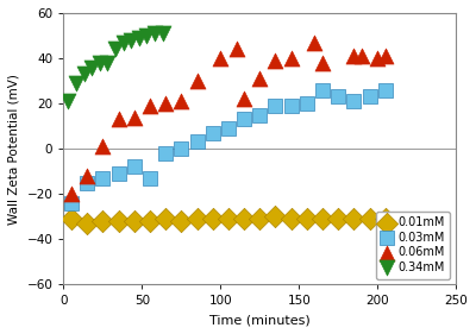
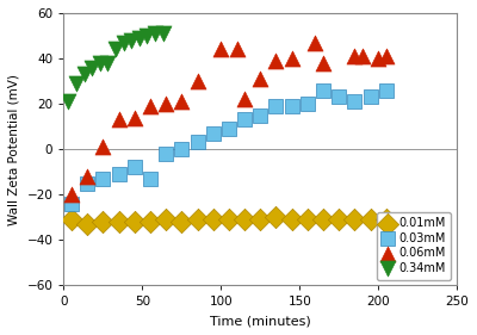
0.06mM/100: 40 -> 44
